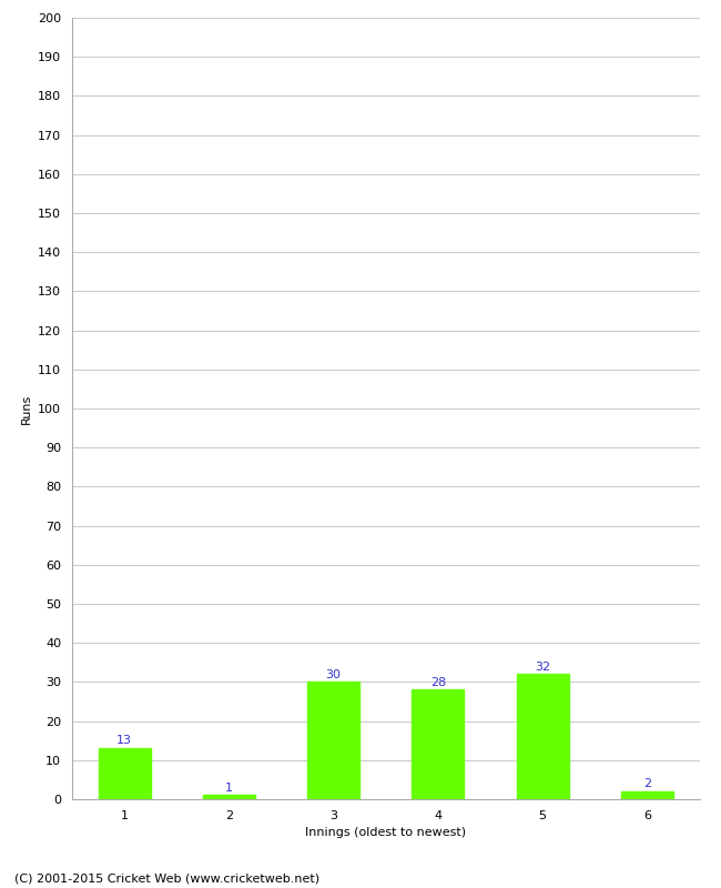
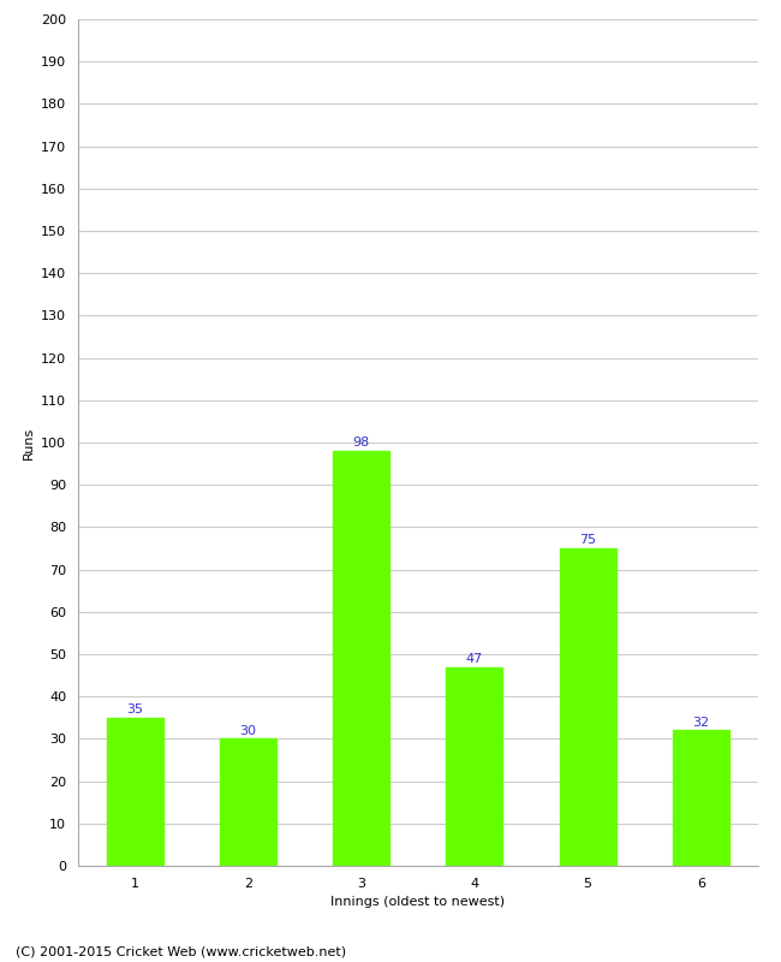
1: 13 -> 35
2: 1 -> 30
3: 30 -> 98
4: 28 -> 47
5: 32 -> 75
6: 2 -> 32
